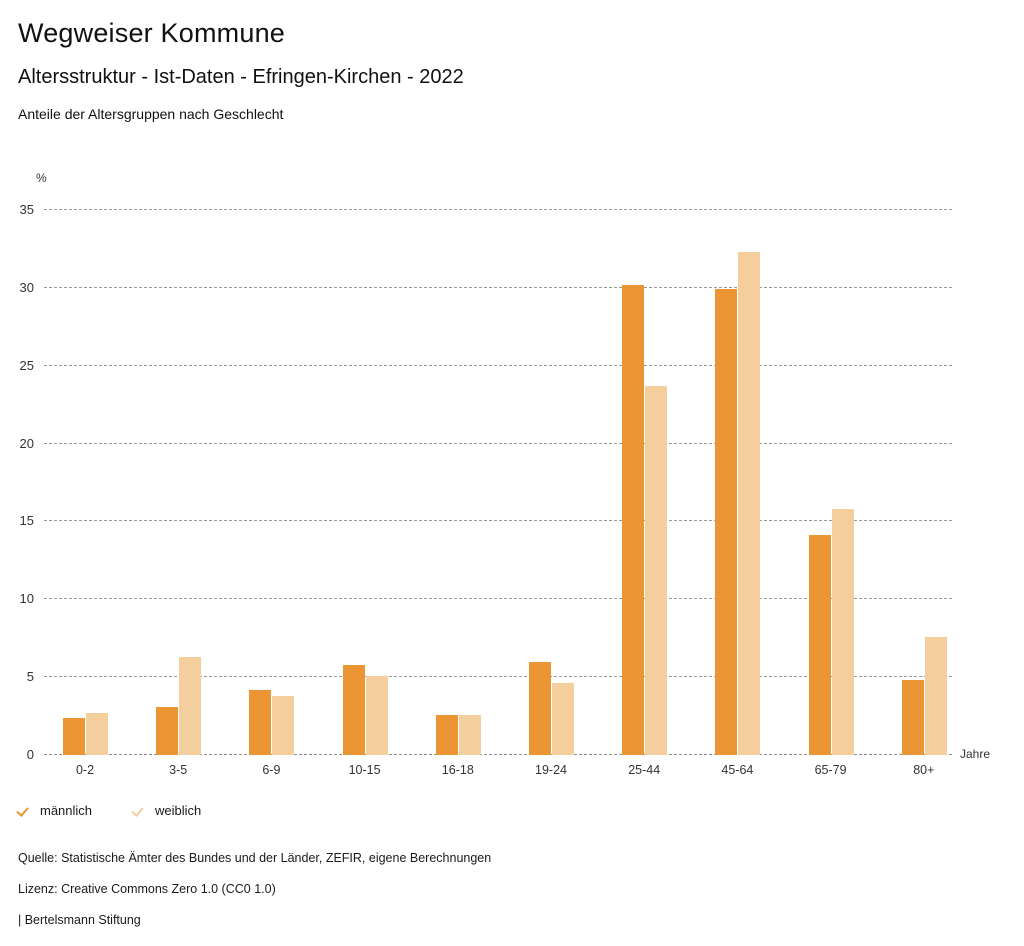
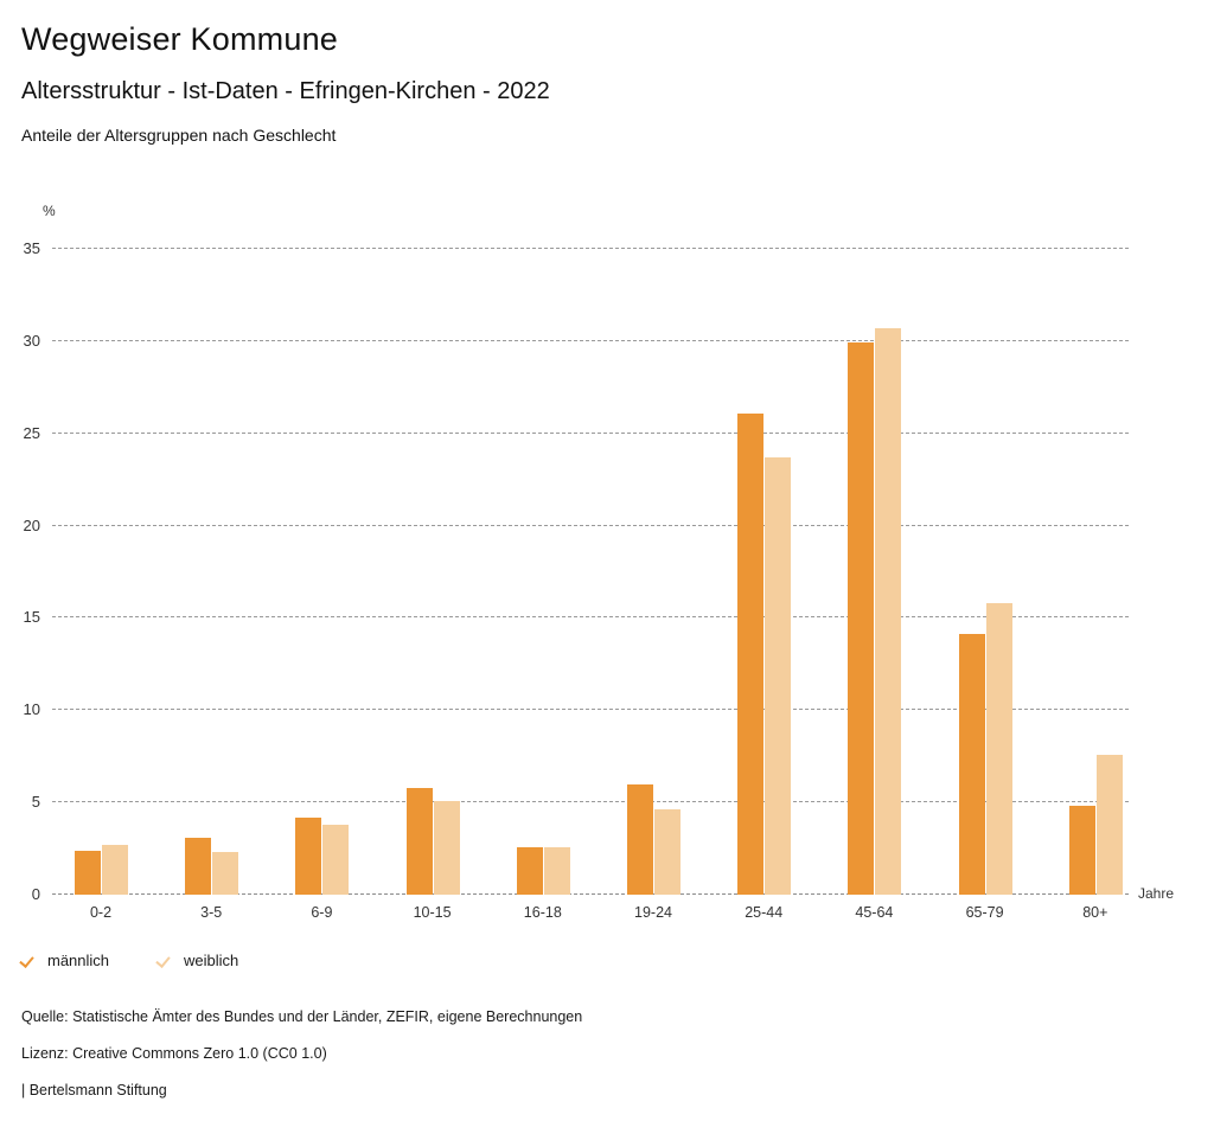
weiblich/3-5: 6.3 -> 2.3
männlich/25-44: 30.2 -> 26.1
weiblich/45-64: 32.3 -> 30.7
